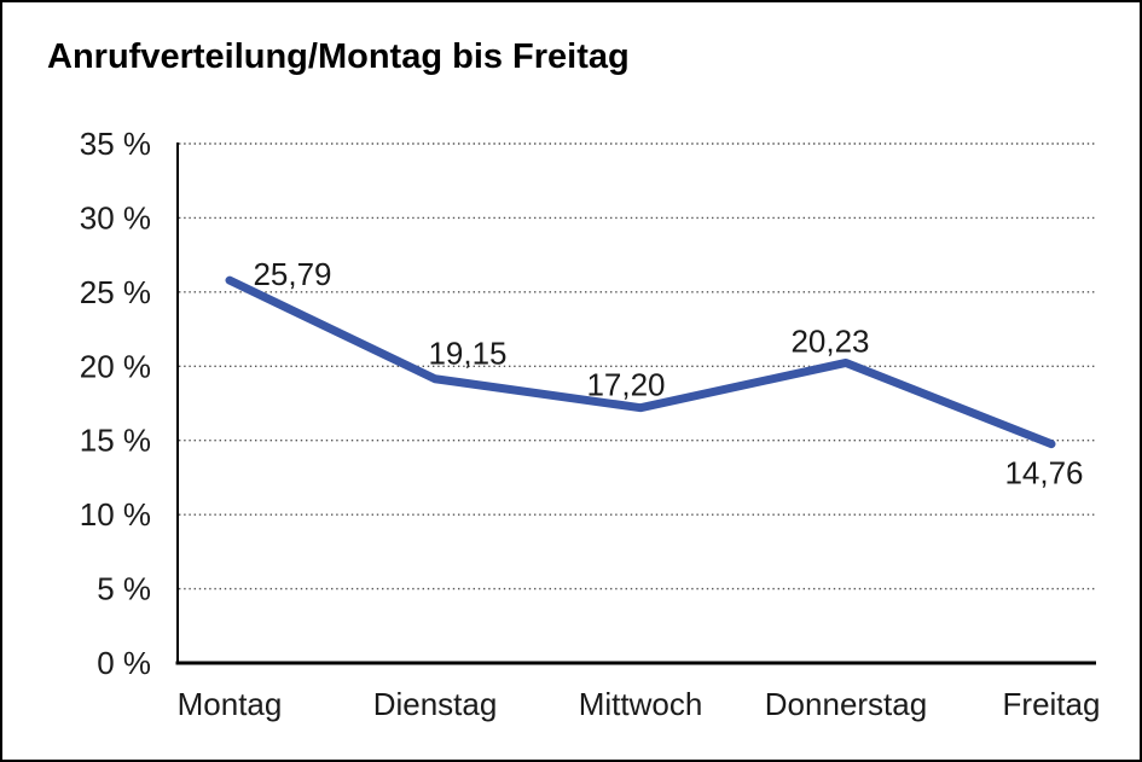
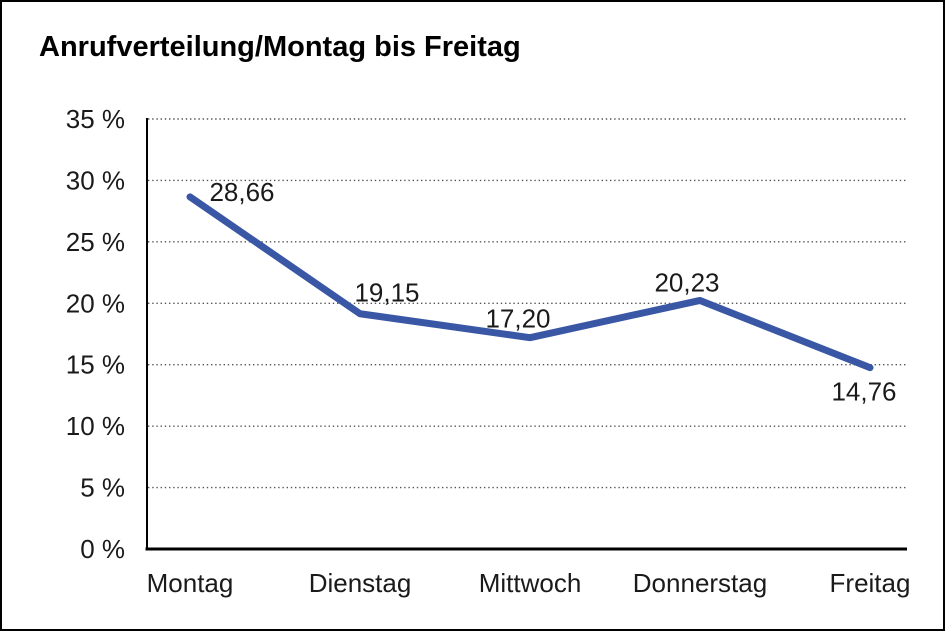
Montag: 25,79 -> 28,66
